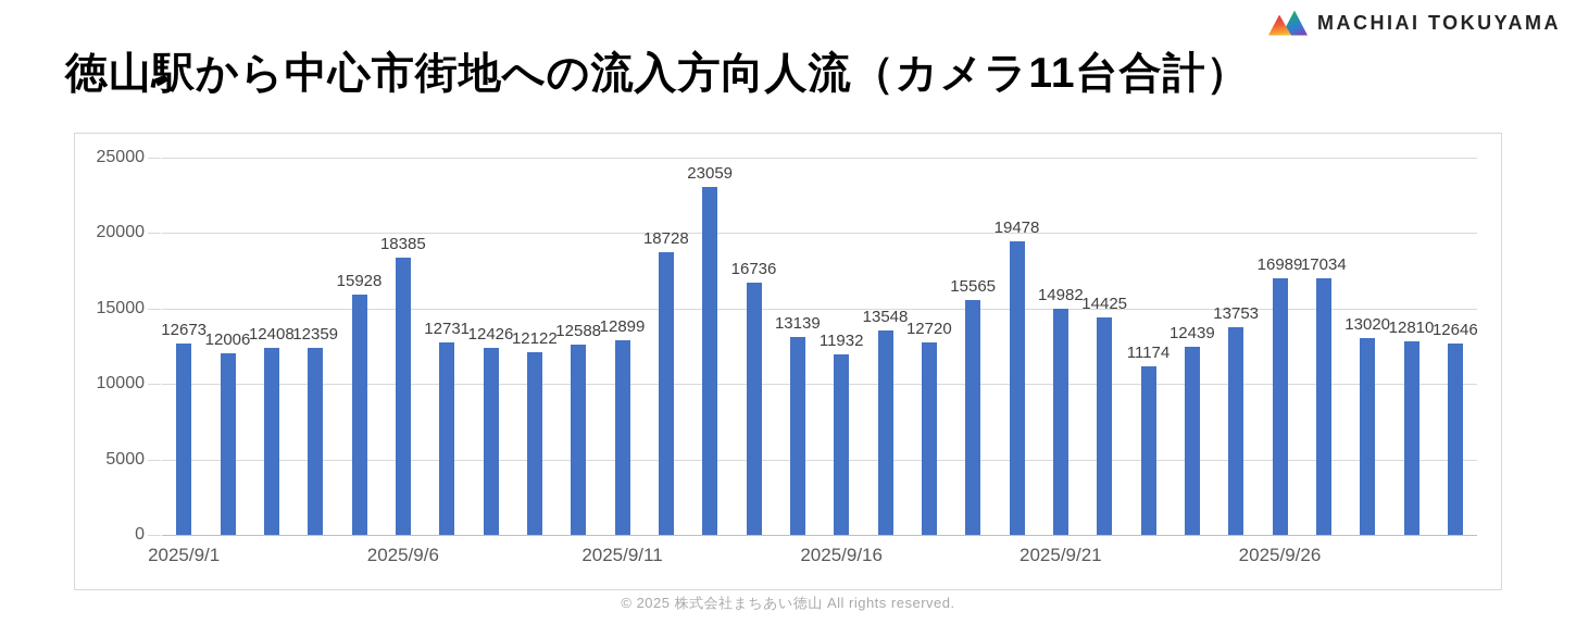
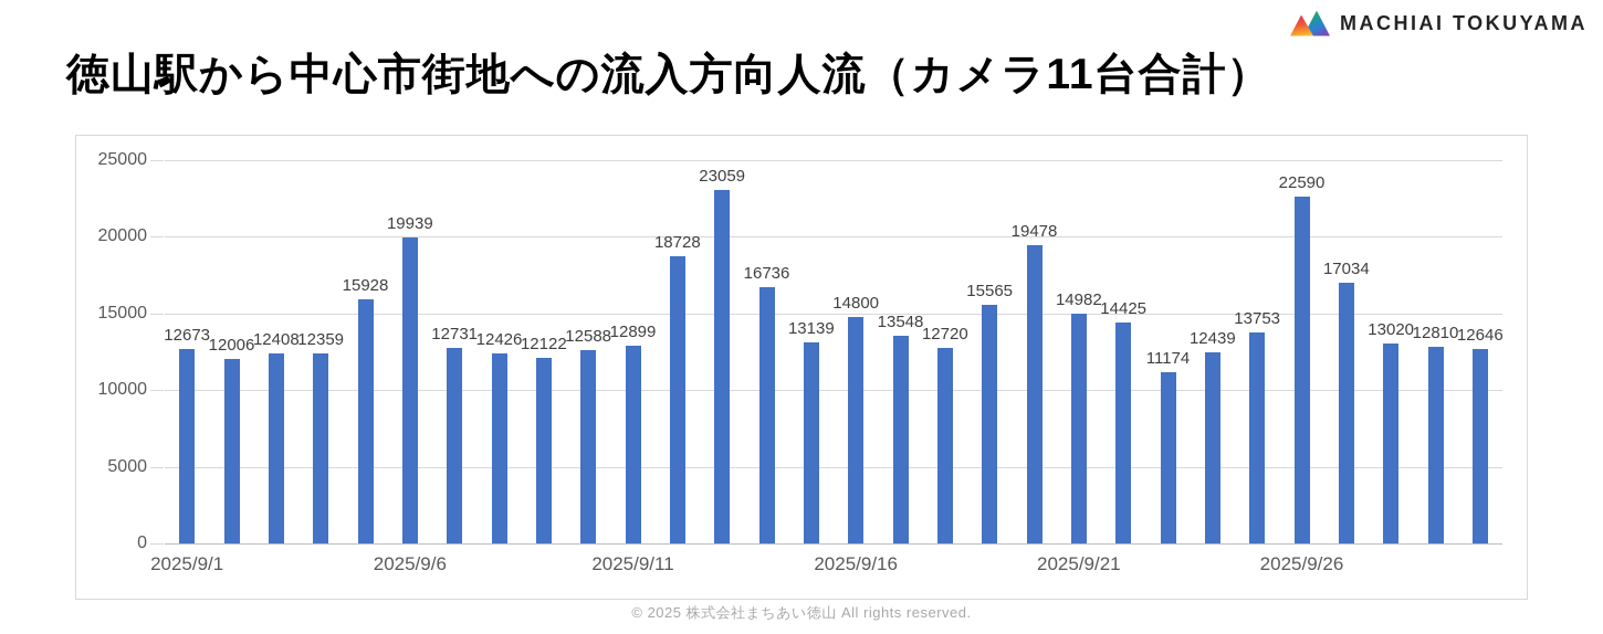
2025/9/6: 18385 -> 19939
2025/9/16: 11932 -> 14800
2025/9/26: 16989 -> 22590
